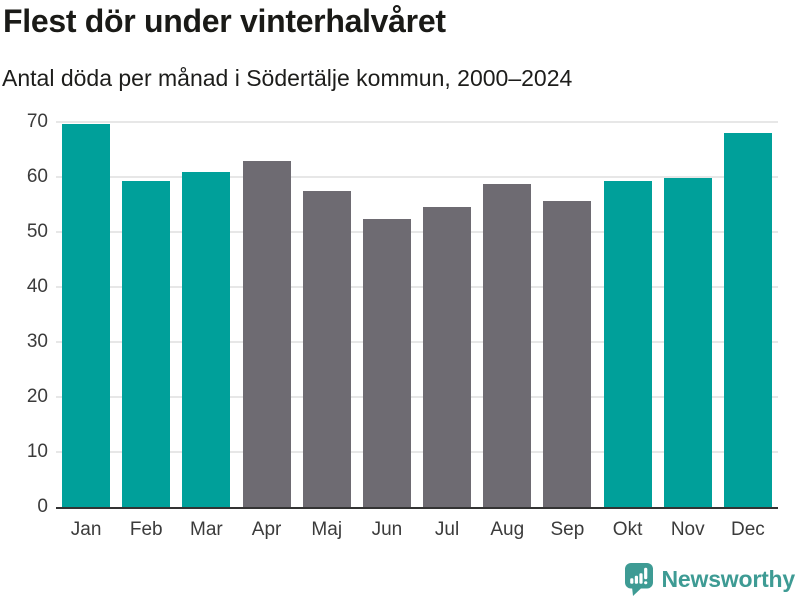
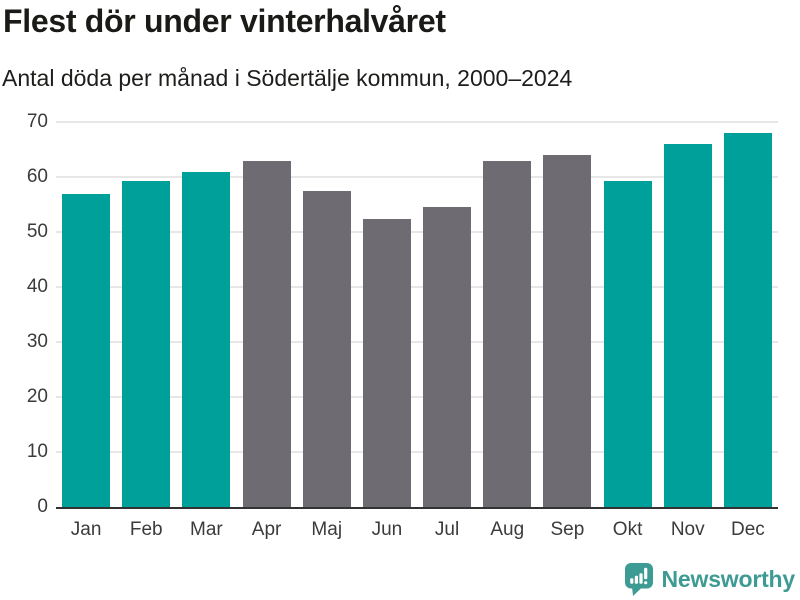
Jan: 70 -> 57
Aug: 59 -> 63
Sep: 56 -> 64
Nov: 60 -> 66
